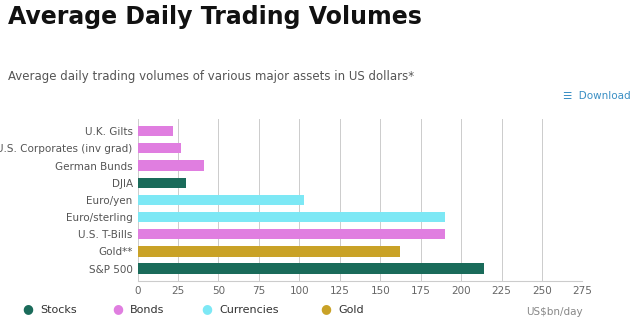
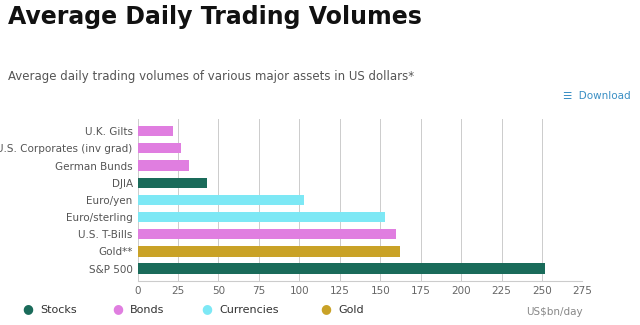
German Bunds: 41 -> 32
DJIA: 30 -> 43
Euro/sterling: 190 -> 153
U.S. T-Bills: 190 -> 160
S&P 500: 214 -> 252
